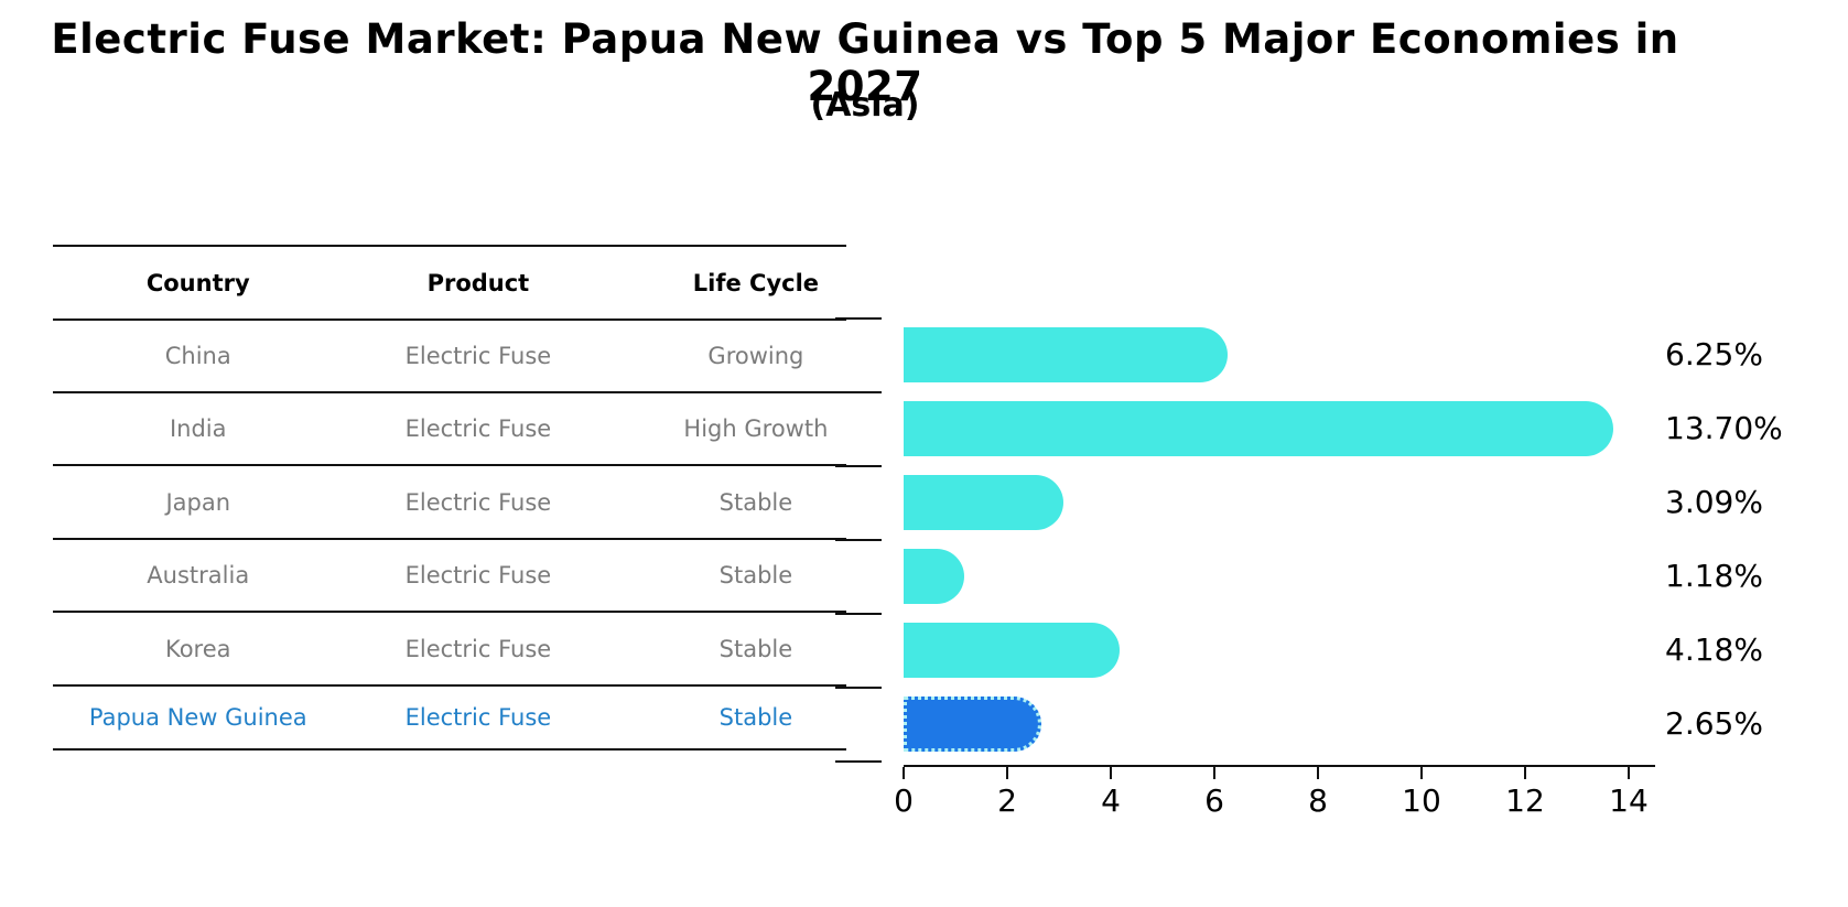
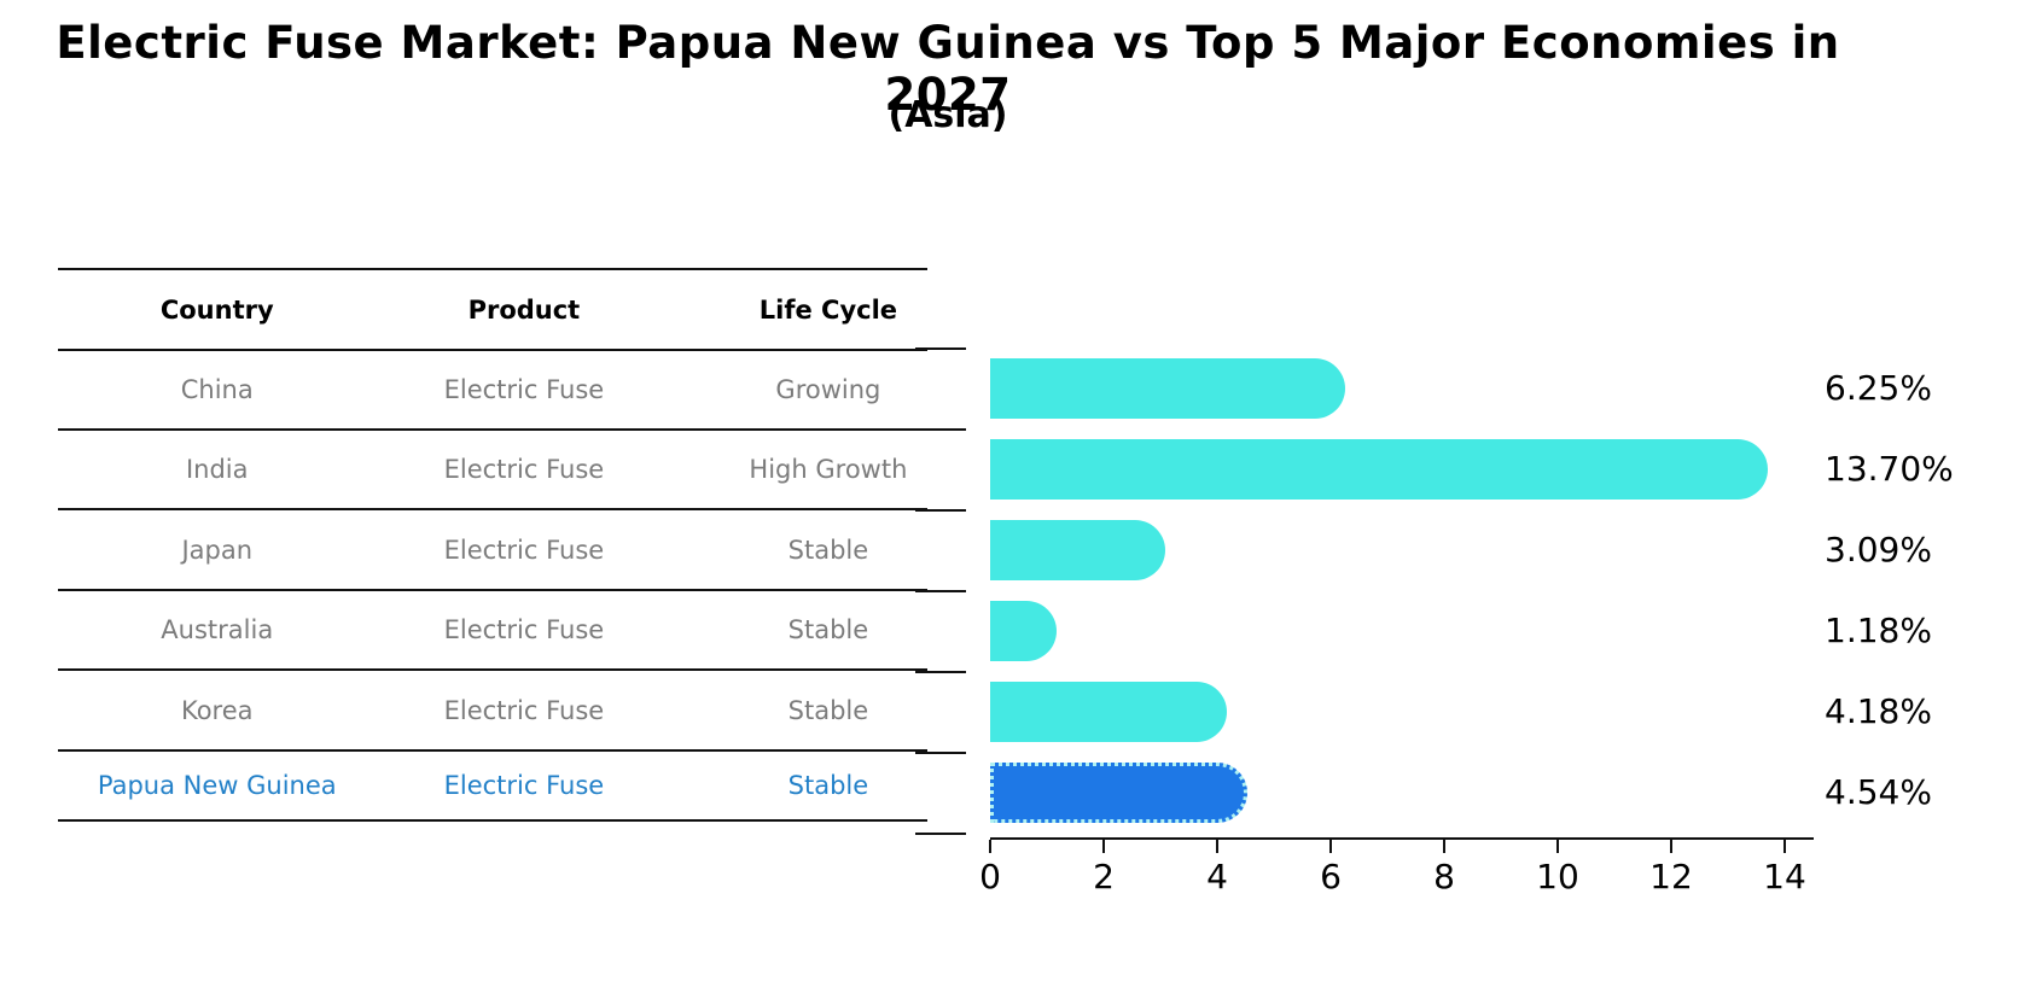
Papua New Guinea: 2.65% -> 4.54%
